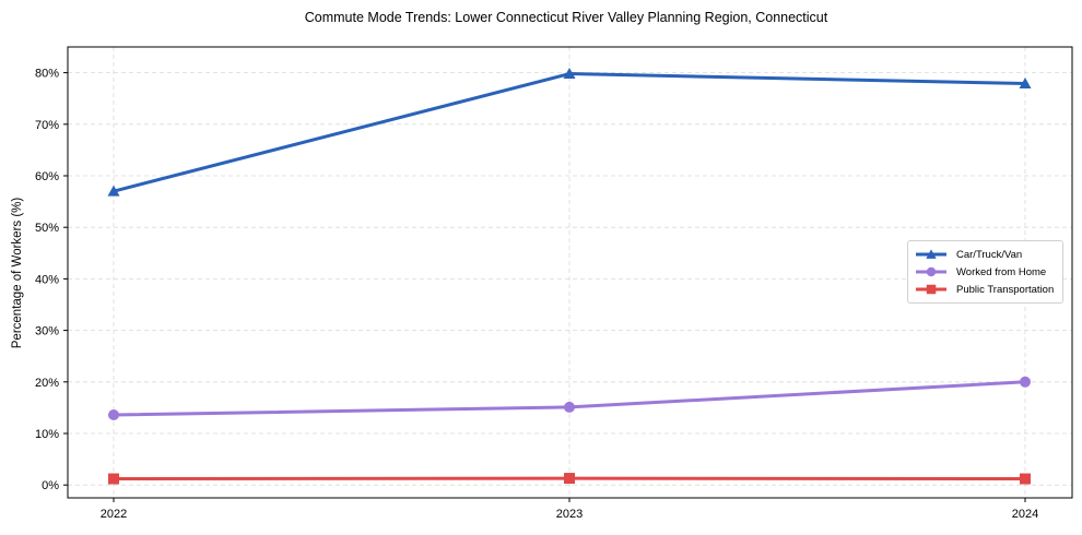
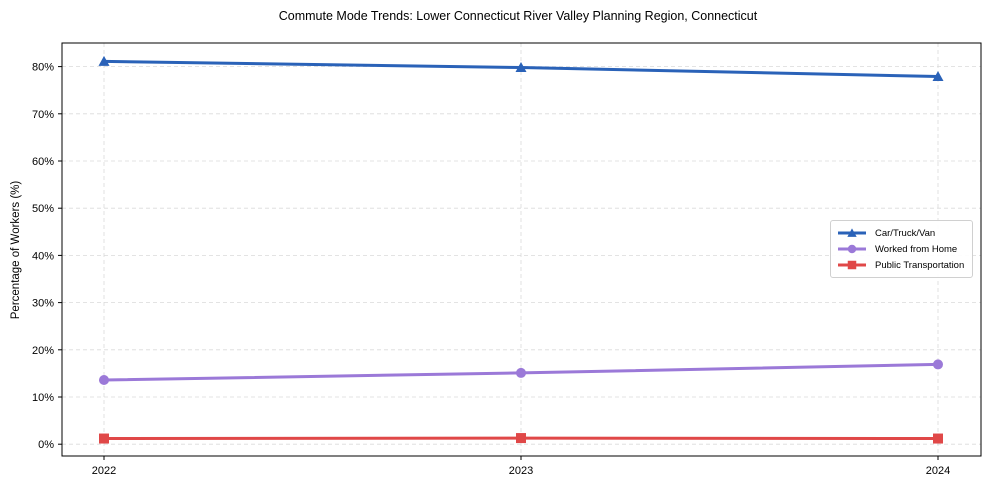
Car/Truck/Van/2022: 57% -> 81%
Worked from Home/2024: 20% -> 17%
